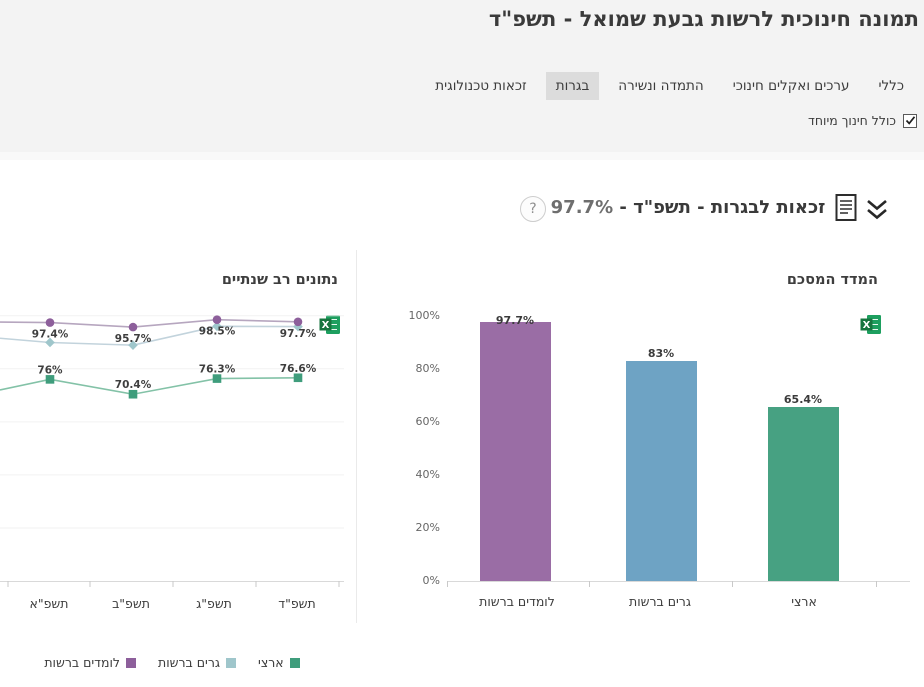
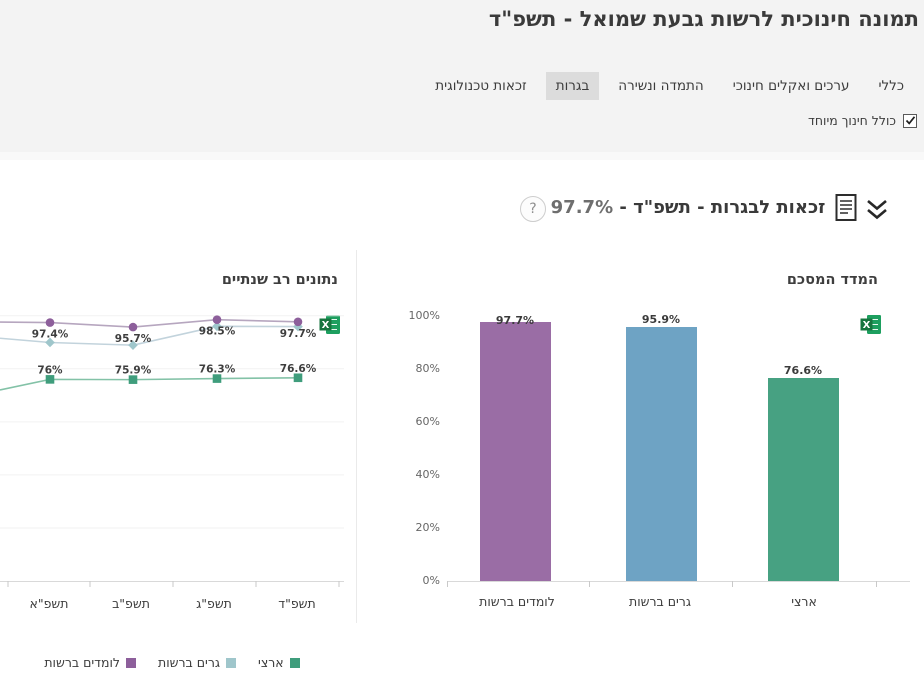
נתונים רב שנתיים/ארצי/תשפ"ב: 70.4% -> 75.9%
המדד המסכם/גרים ברשות: 83% -> 95.9%
המדד המסכם/ארצי: 65.4% -> 76.6%
